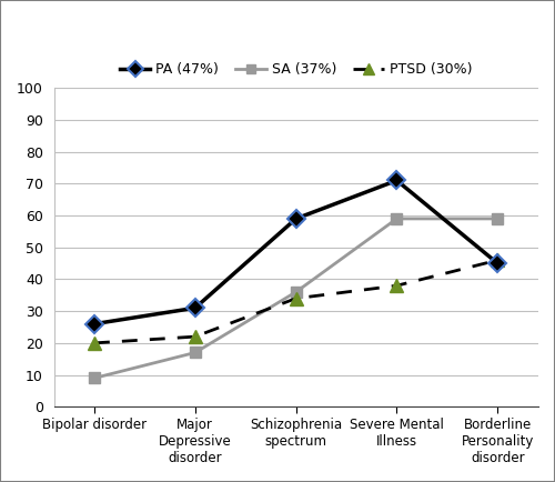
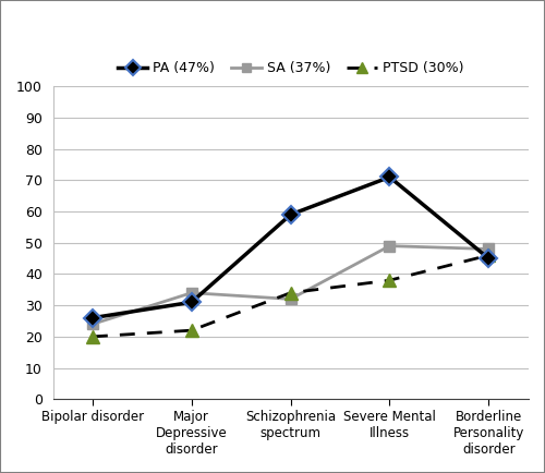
SA (37%)/Bipolar disorder: 9 -> 24
SA (37%)/Major Depressive disorder: 17 -> 34
SA (37%)/Schizophrenia spectrum: 36 -> 32
SA (37%)/Severe Mental Illness: 59 -> 49
SA (37%)/Borderline Personality disorder: 59 -> 48
